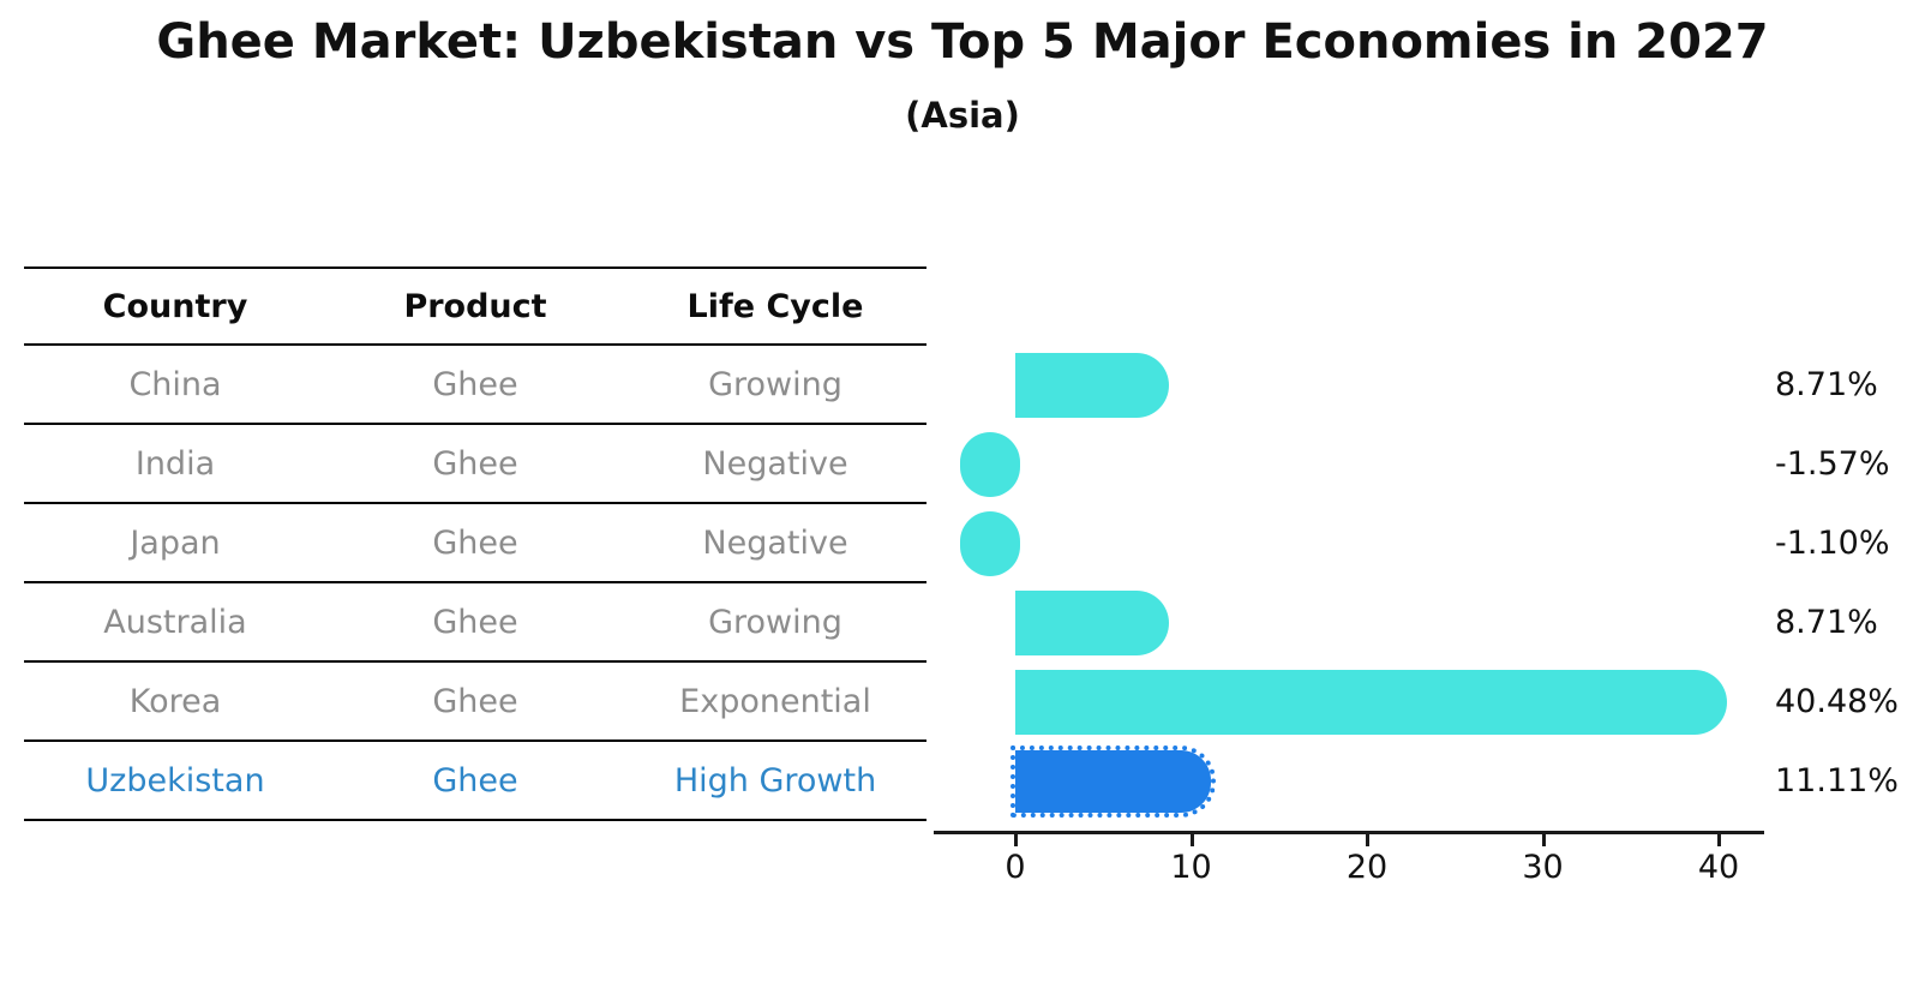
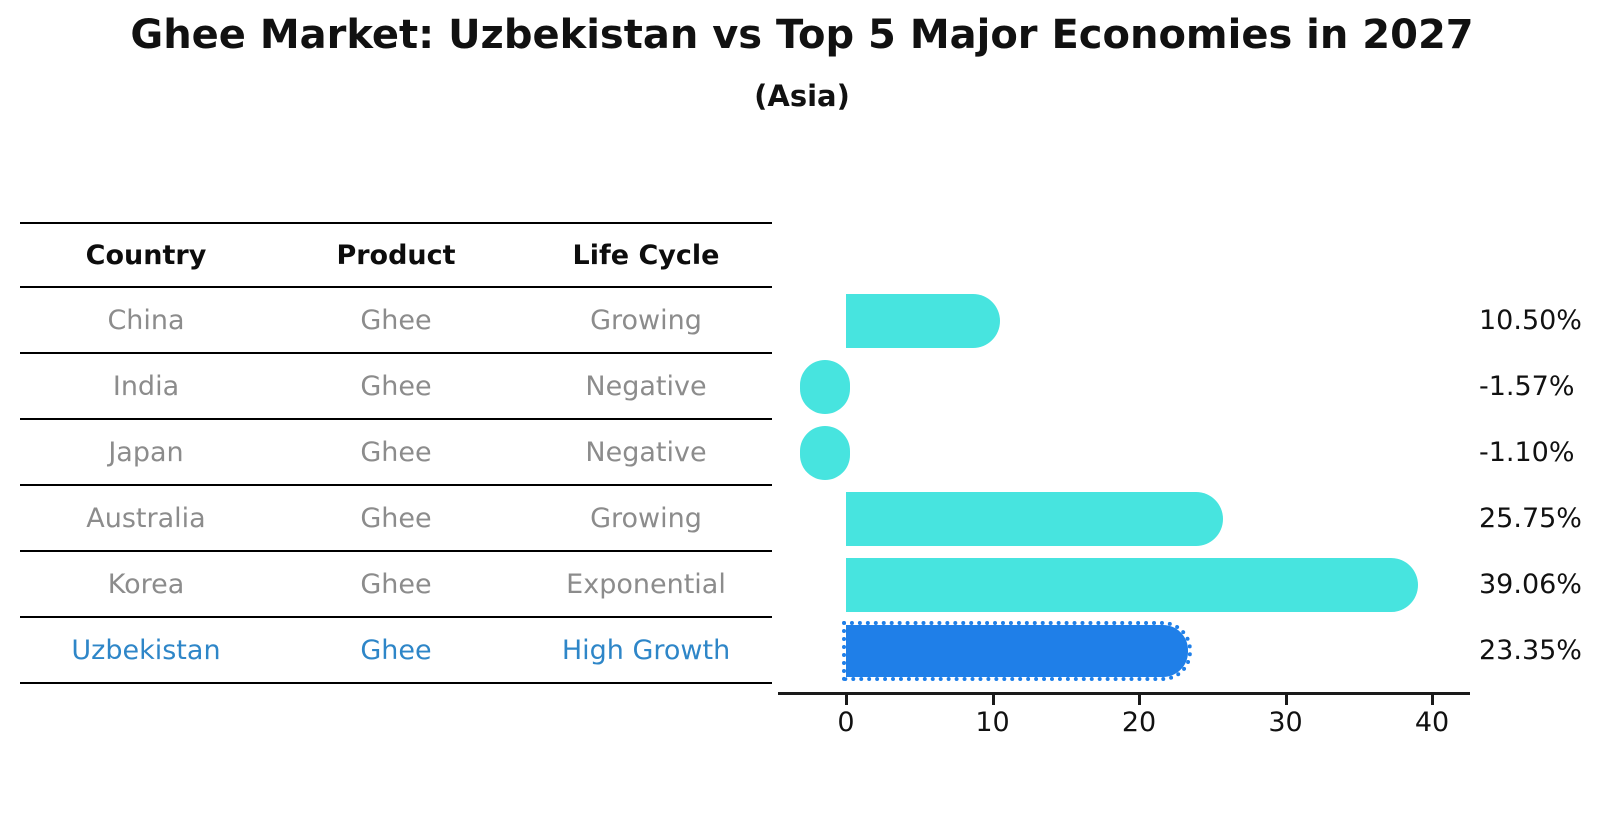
China: 8.71% -> 10.50%
Australia: 8.71% -> 25.75%
Korea: 40.48% -> 39.06%
Uzbekistan: 11.11% -> 23.35%
